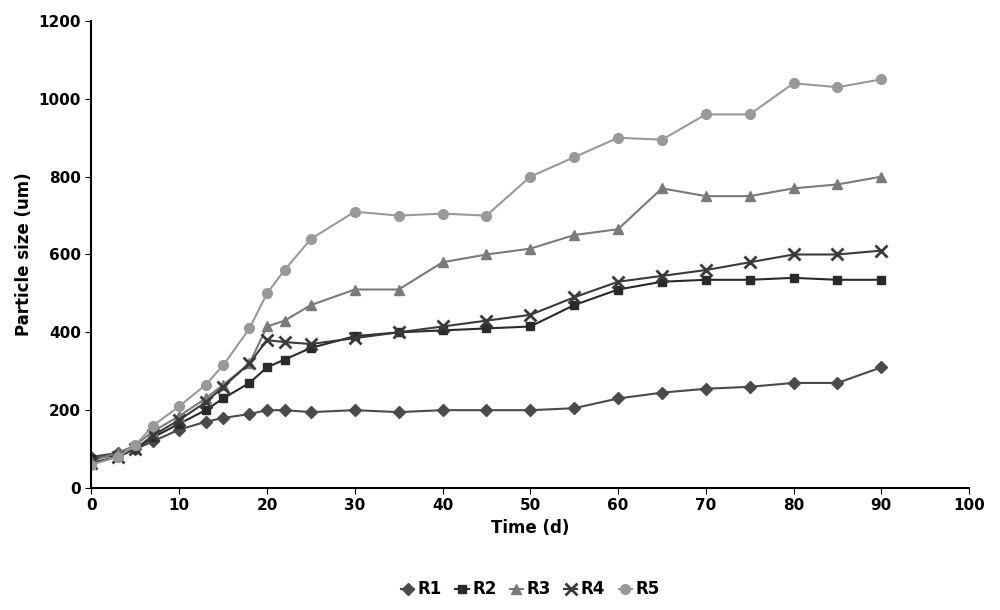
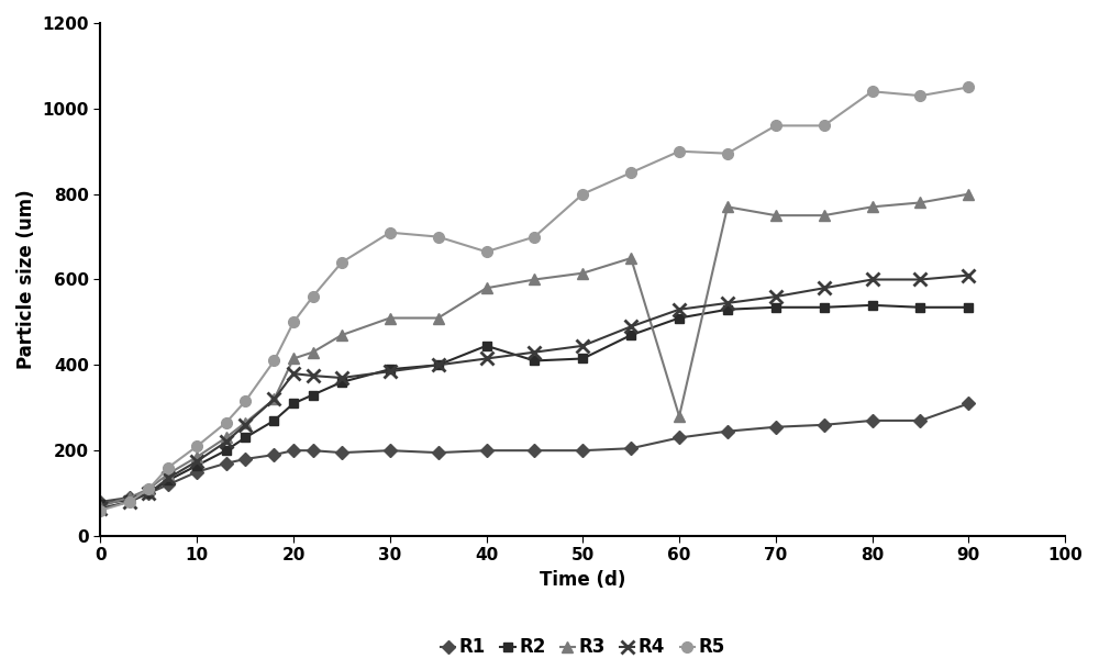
R2/40: 405 -> 445
R5/40: 705 -> 665
R3/60: 665 -> 280
